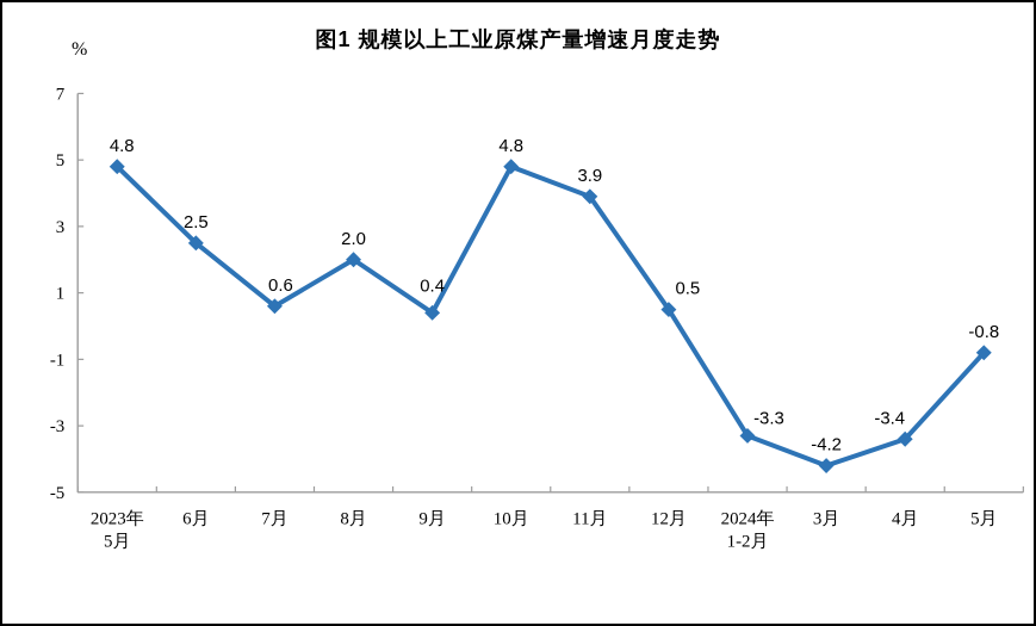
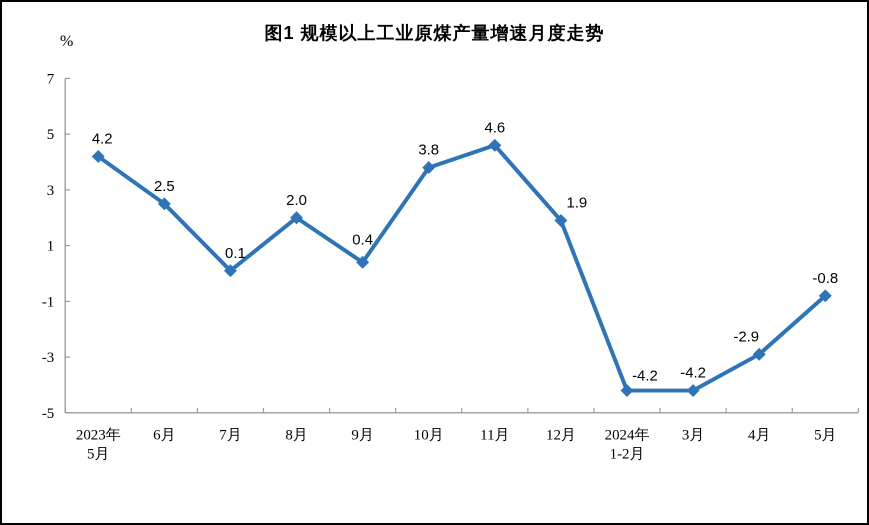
2023年 5月: 4.8 -> 4.2
7月: 0.6 -> 0.1
10月: 4.8 -> 3.8
11月: 3.9 -> 4.6
12月: 0.5 -> 1.9
2024年 1-2月: -3.3 -> -4.2
4月: -3.4 -> -2.9
